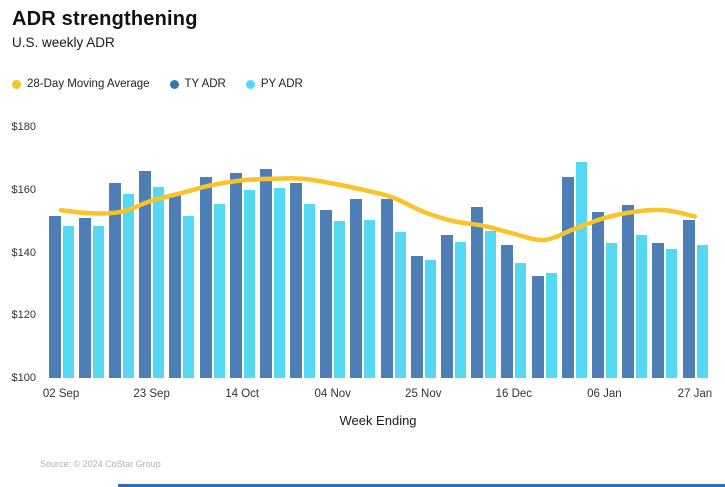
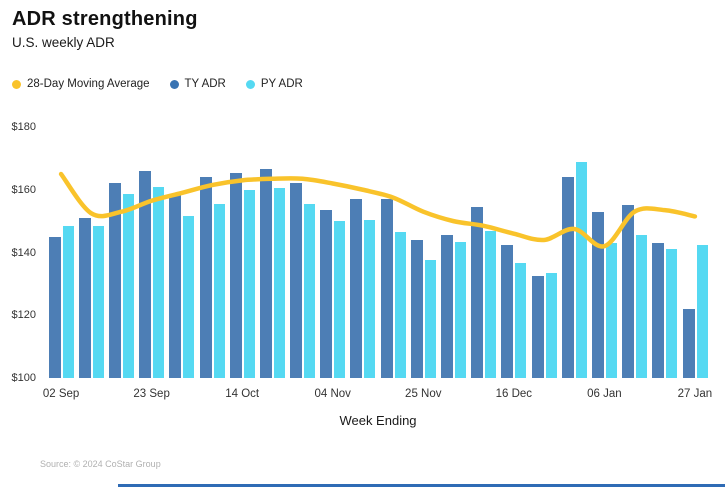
TY ADR/02 Sep: $152 -> $145
28-Day Moving Average/02 Sep: $154 -> $165
TY ADR/25 Nov: $139 -> $144
28-Day Moving Average/06 Jan: $151 -> $142
TY ADR/27 Jan: $150 -> $122
